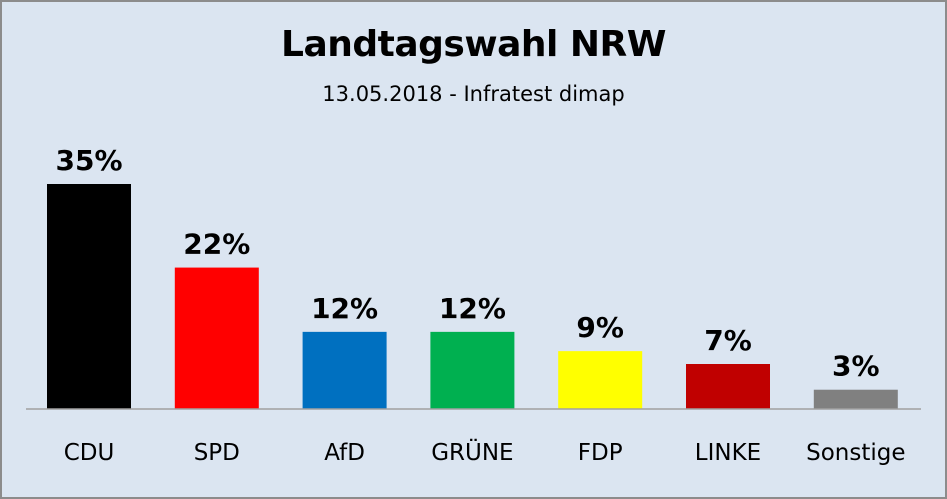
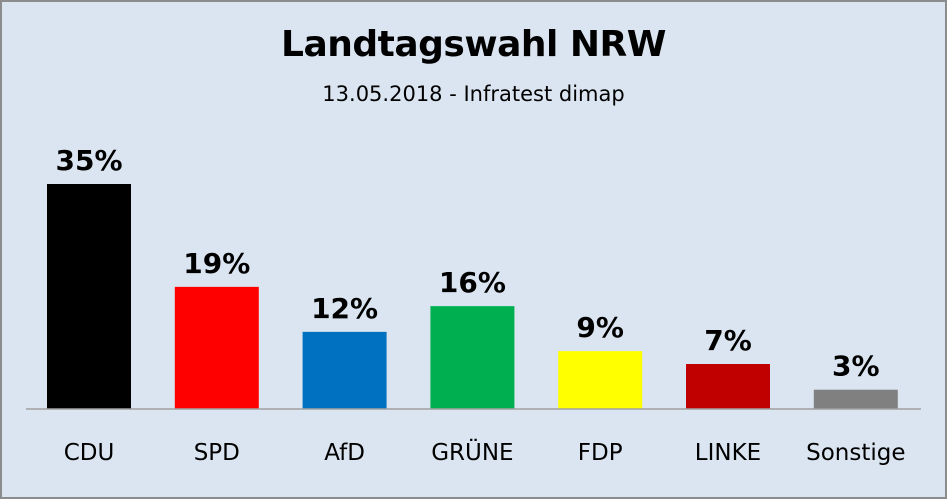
SPD: 22% -> 19%
GRÜNE: 12% -> 16%
